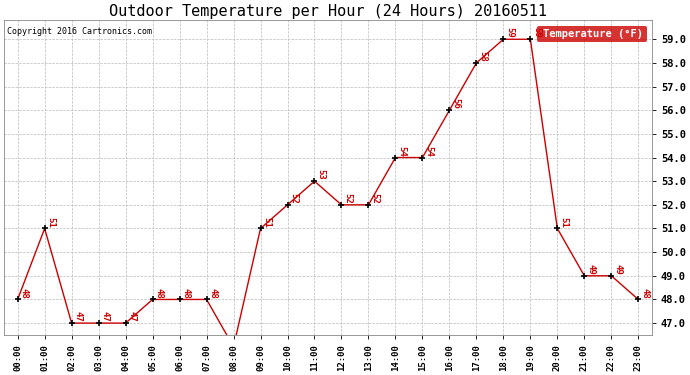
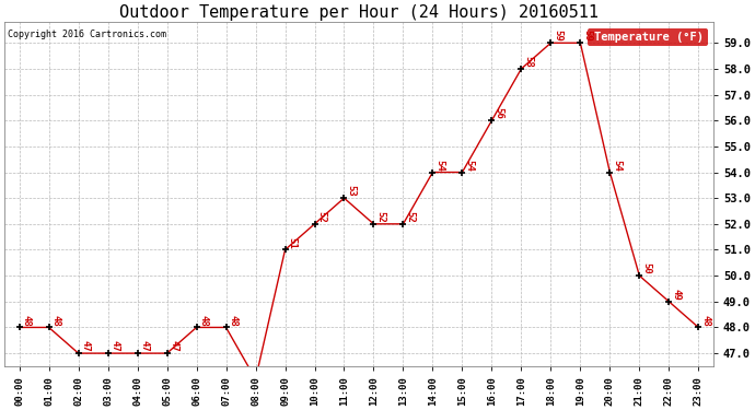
01:00: 51 -> 48
05:00: 48 -> 47
20:00: 51 -> 54
21:00: 49 -> 50
